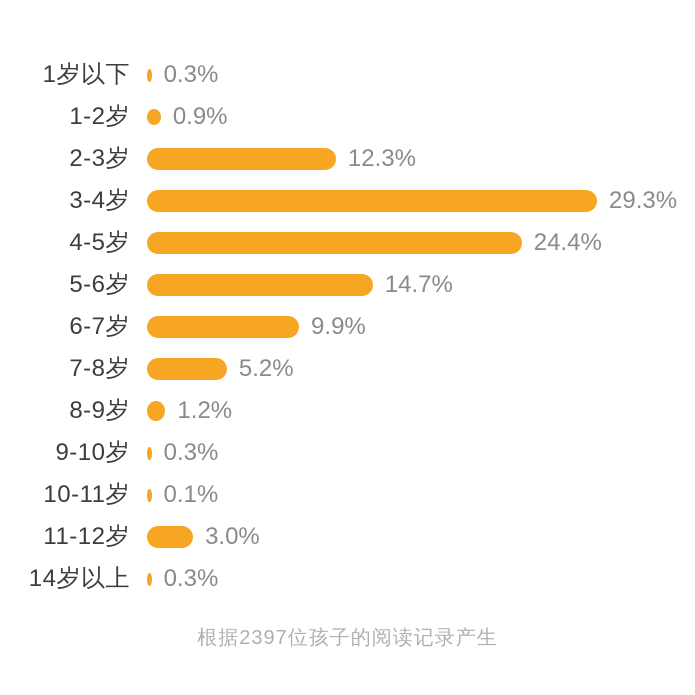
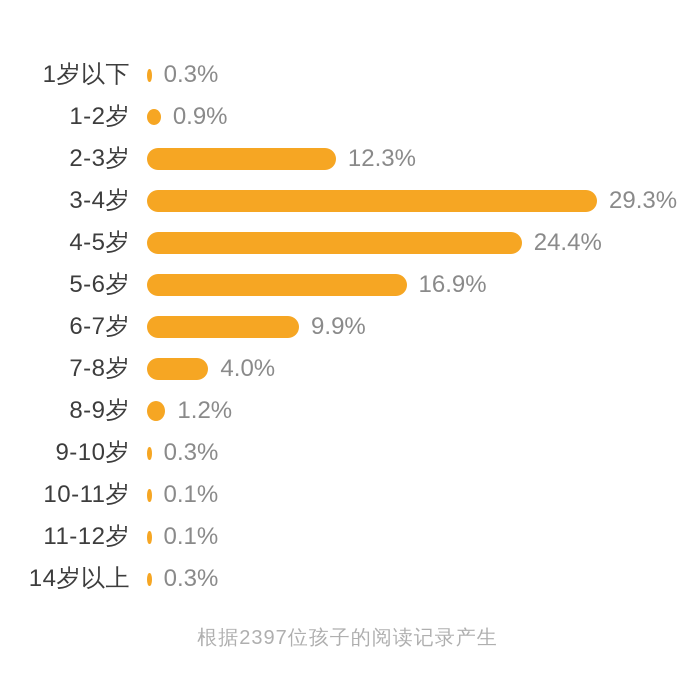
5-6岁: 14.7% -> 16.9%
7-8岁: 5.2% -> 4.0%
11-12岁: 3.0% -> 0.1%
